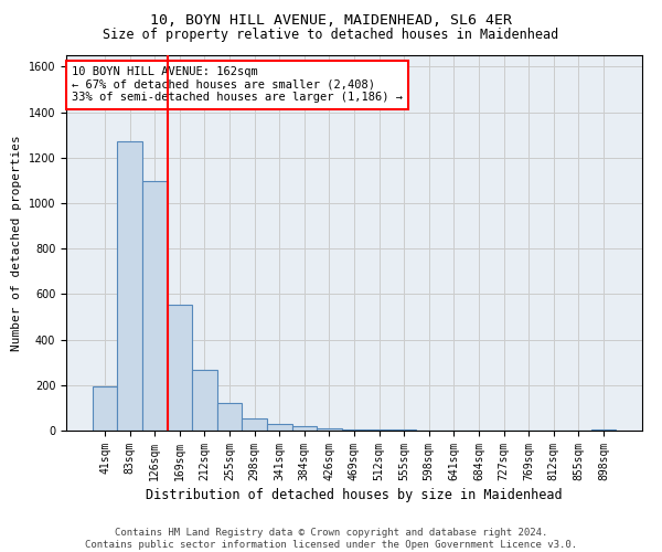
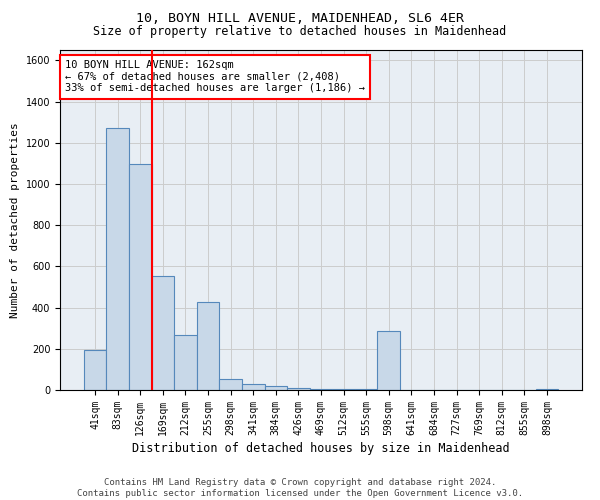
255sqm: 120 -> 425
598sqm: 2 -> 285
